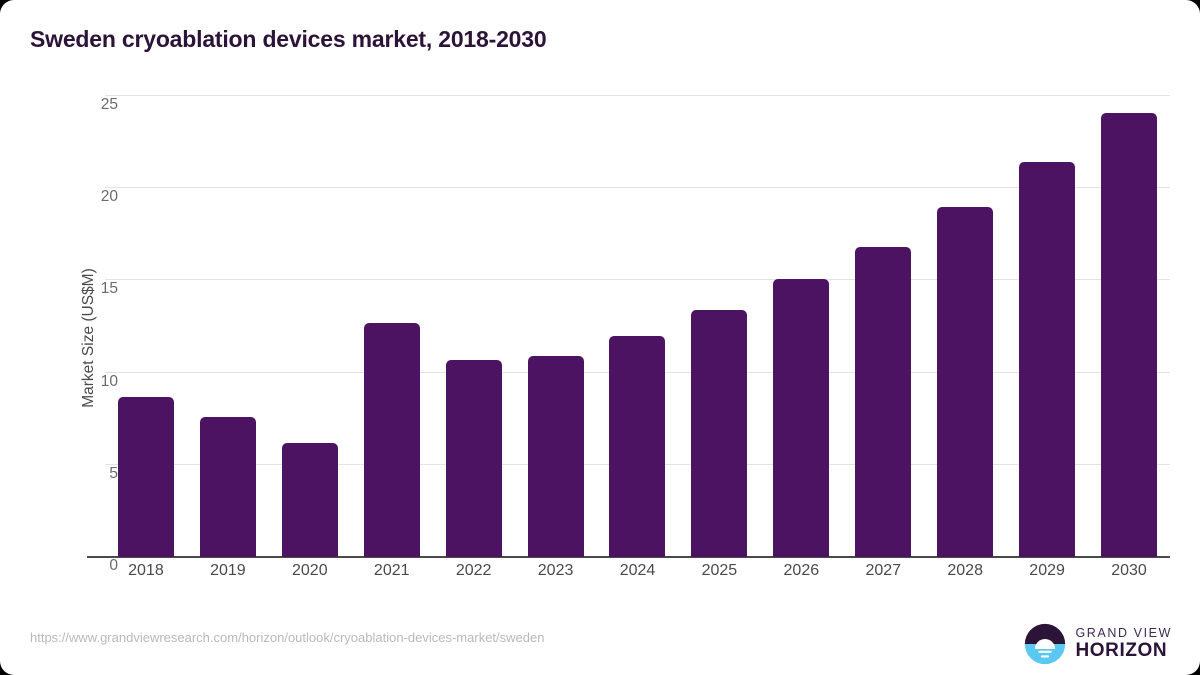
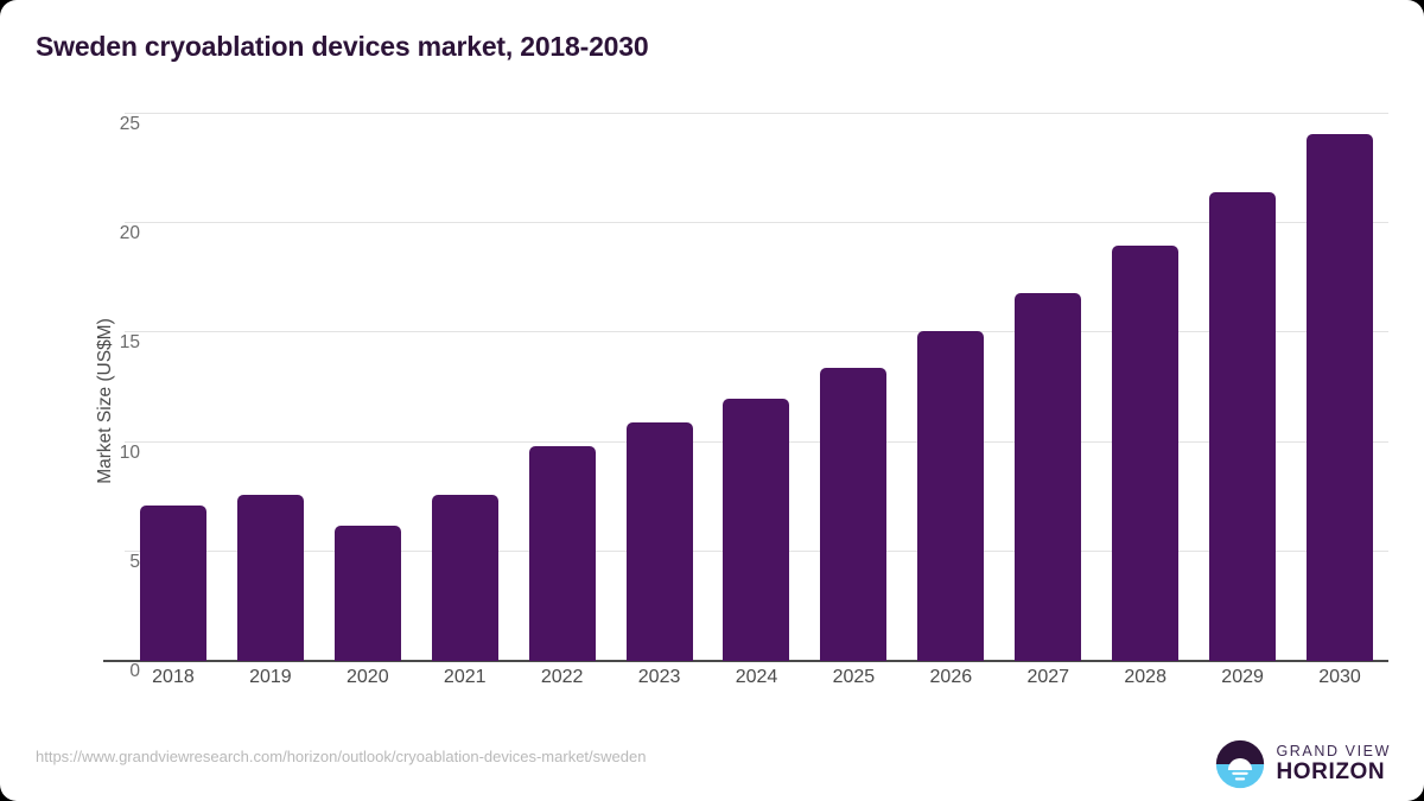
2018: 8.7 -> 7.1
2021: 12.7 -> 7.6
2022: 10.7 -> 9.8
